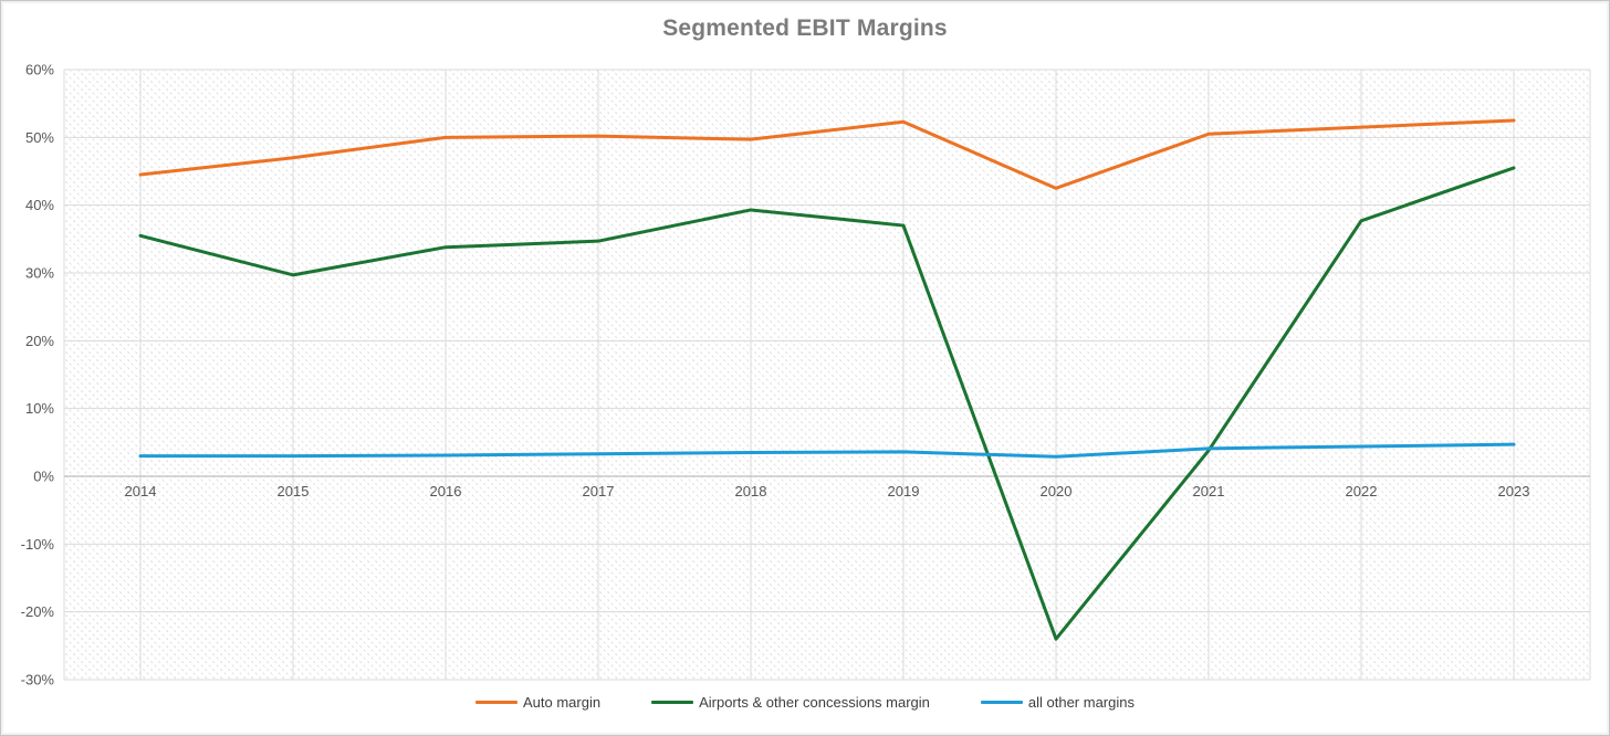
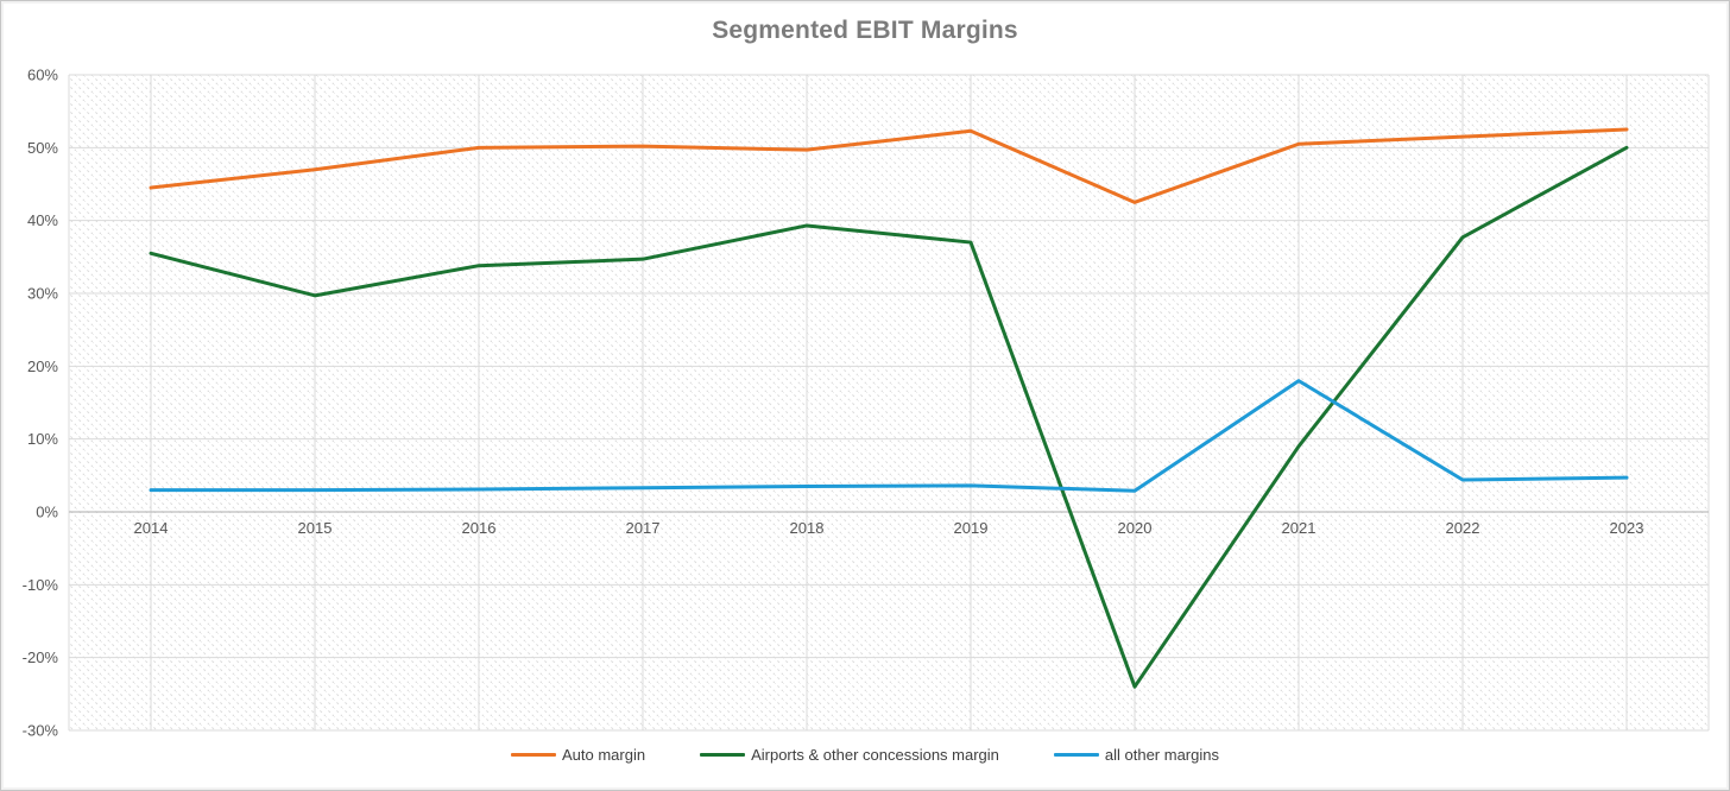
Airports & other concessions margin/2021: 4% -> 9%
all other margins/2021: 4% -> 18%
Airports & other concessions margin/2023: 46% -> 50%
